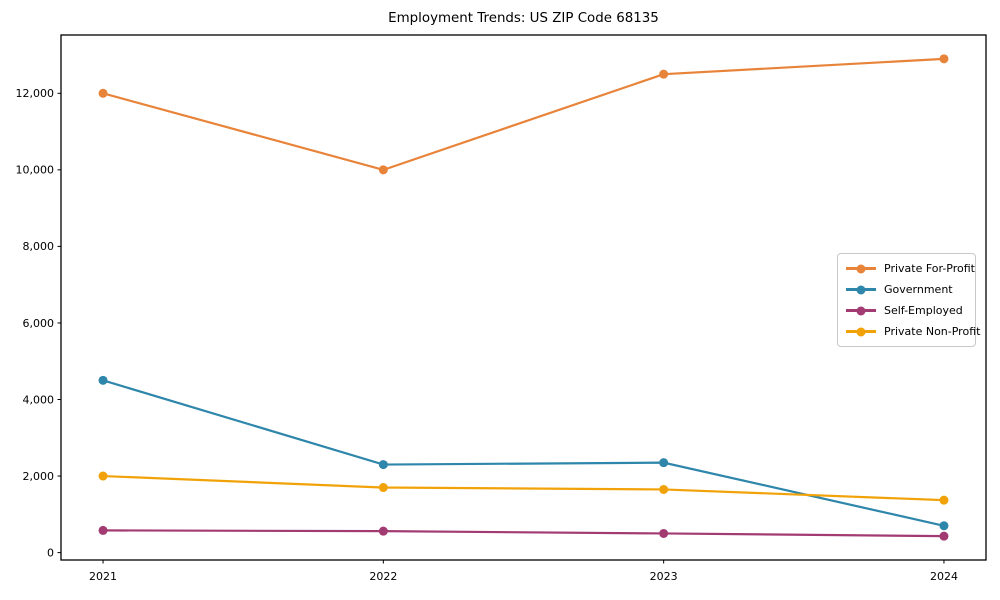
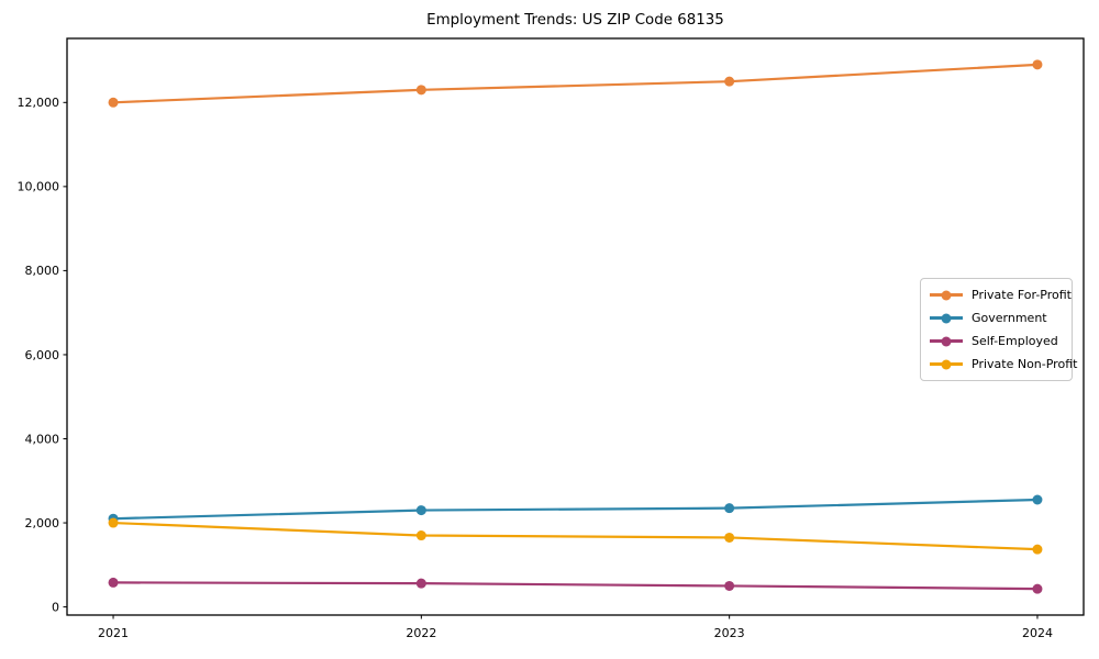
Government/2021: 4500 -> 2100
Private For-Profit/2022: 10000 -> 12300
Government/2024: 700 -> 2600
